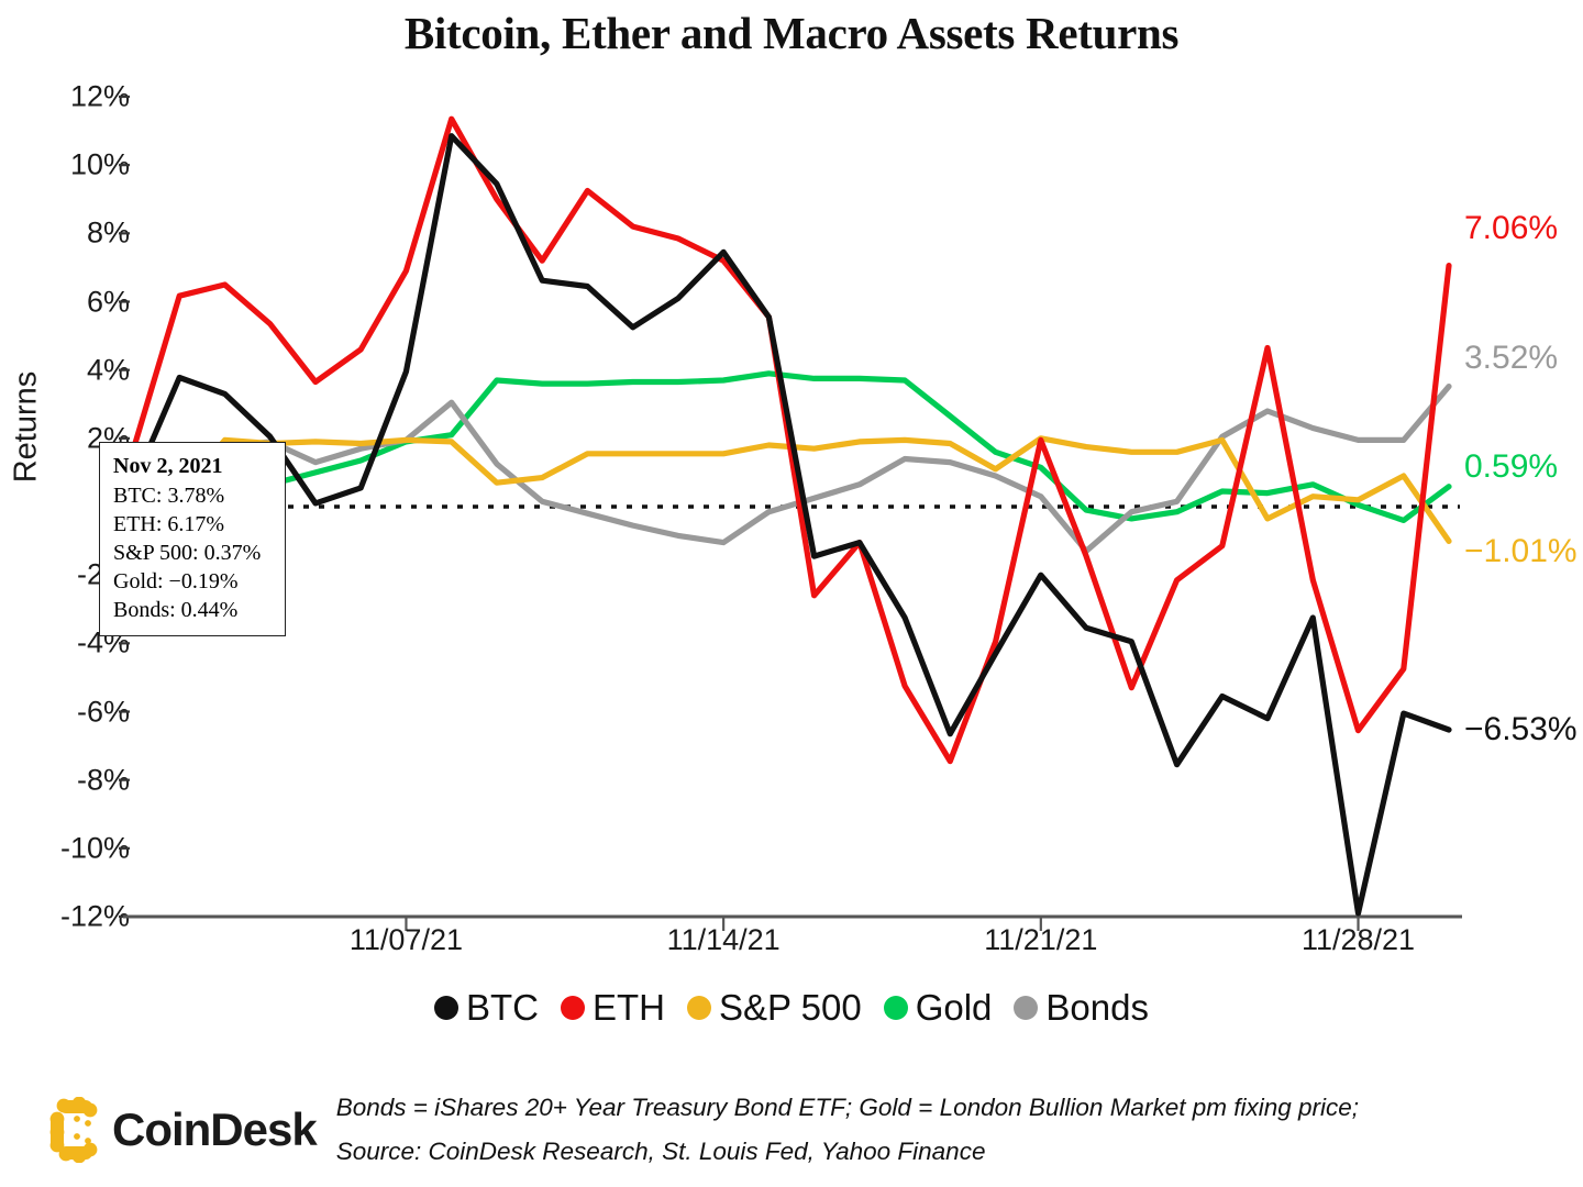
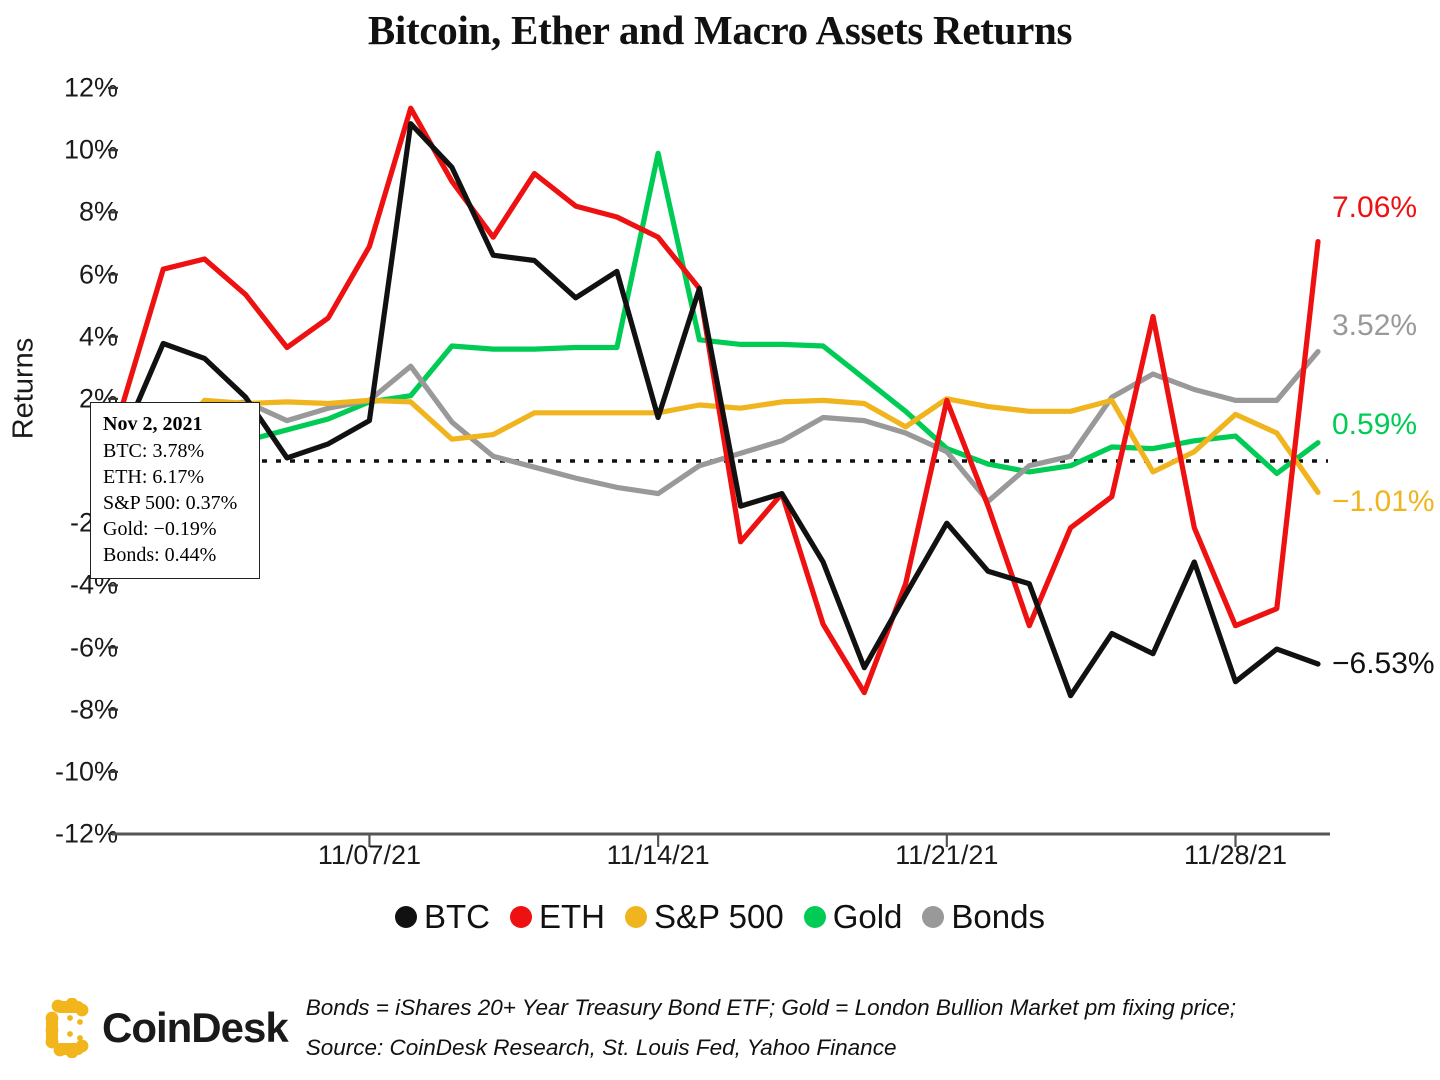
BTC/11/07/21: 4.0% -> 1.3%
BTC/11/14/21: 7.5% -> 1.4%
Gold/11/14/21: 3.7% -> 9.9%
Gold/11/21/21: 1.1% -> 0.4%
BTC/11/28/21: -11.9% -> -7.1%
ETH/11/28/21: -6.5% -> -5.3%
S&P 500/11/28/21: 0.2% -> 1.5%
Gold/11/28/21: 0.1% -> 0.8%
